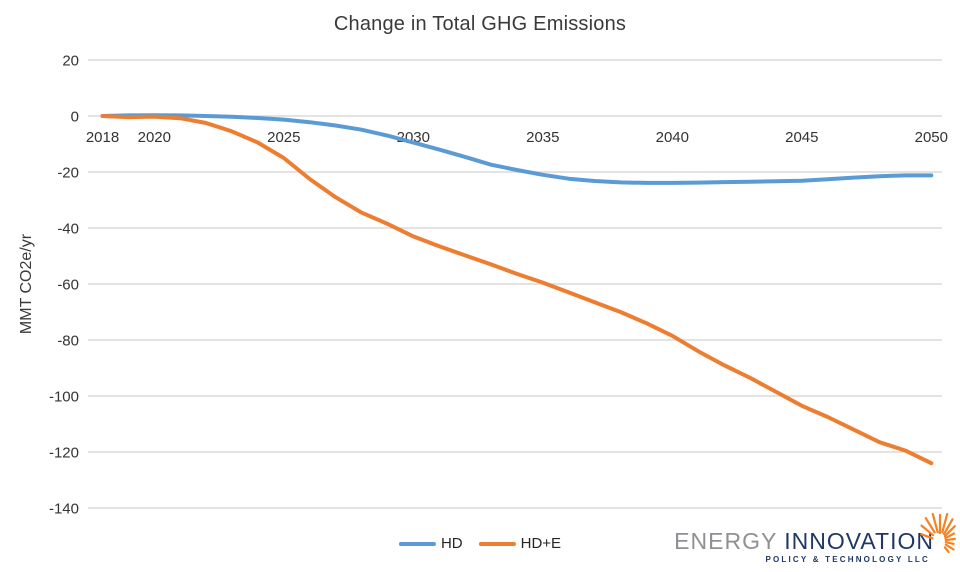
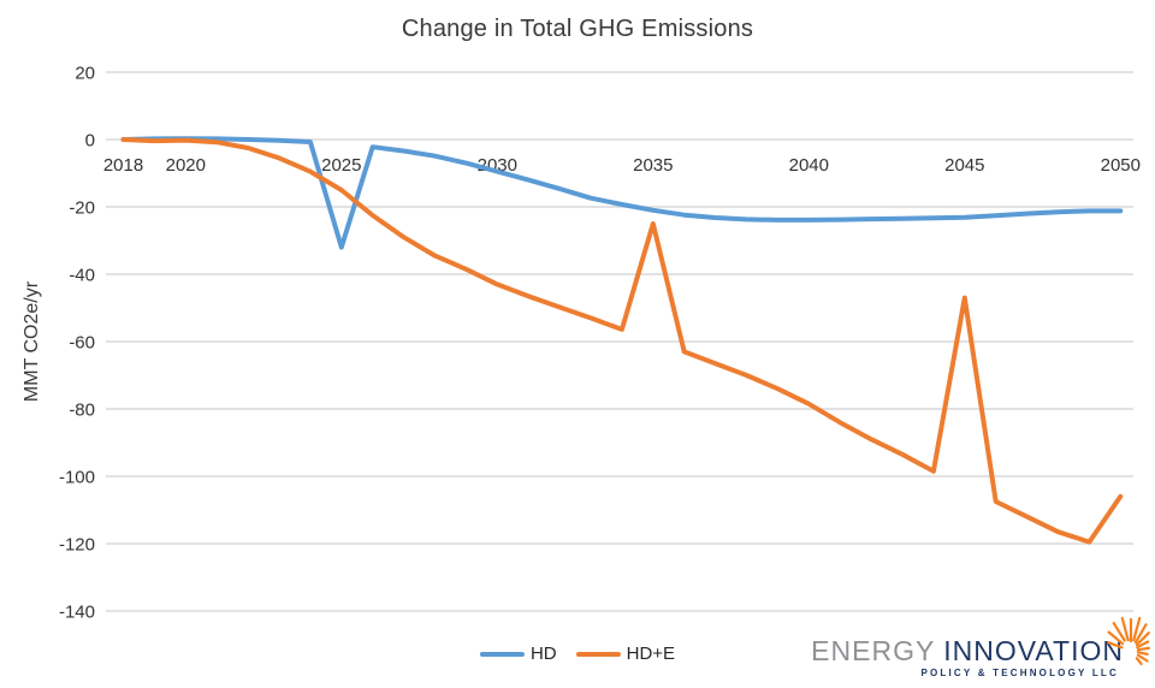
HD/2025: -1 -> -32
HD+E/2035: -60 -> -25
HD+E/2045: -104 -> -47
HD+E/2050: -124 -> -106
